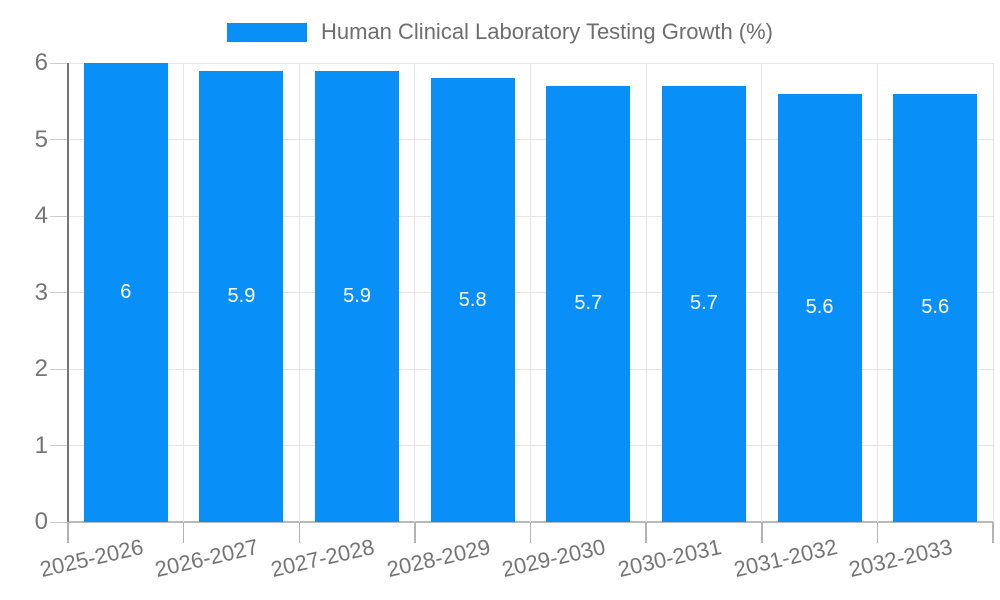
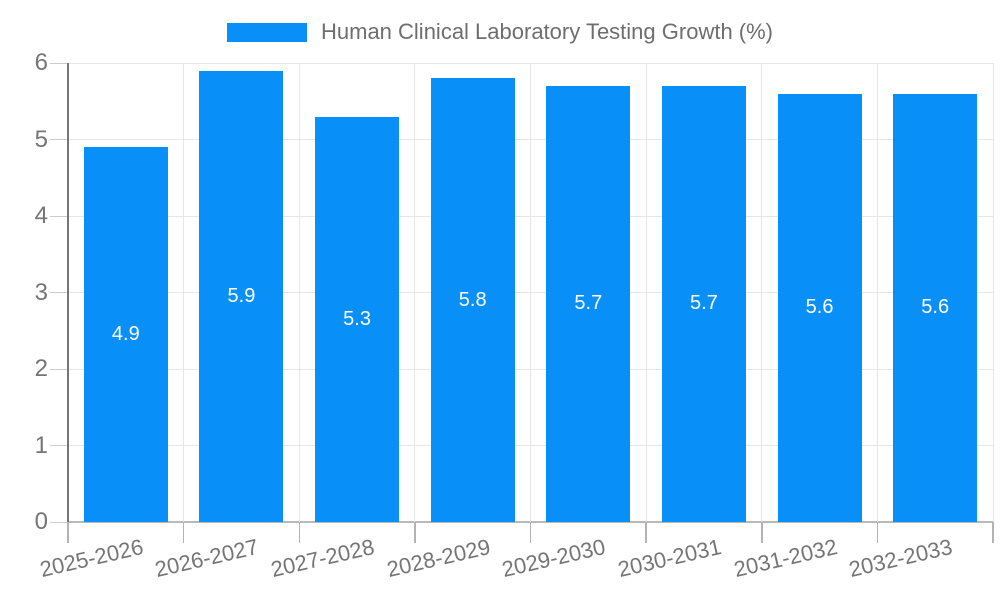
2025-2026: 6 -> 4.9
2027-2028: 5.9 -> 5.3
